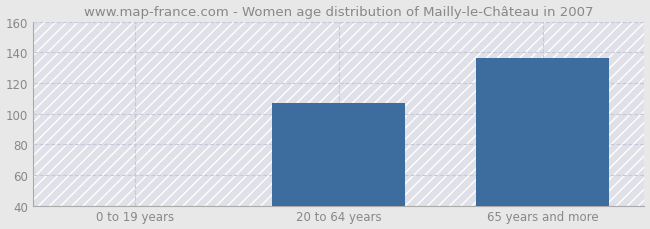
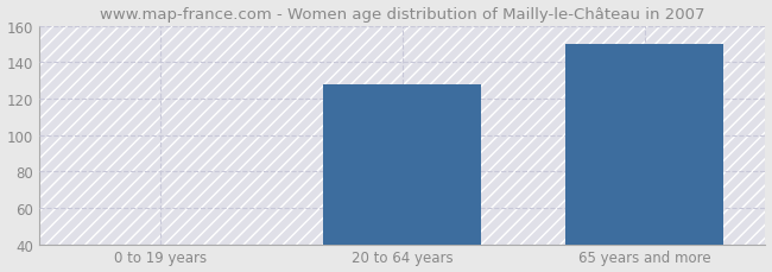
20 to 64 years: 107 -> 128
65 years and more: 136 -> 150
